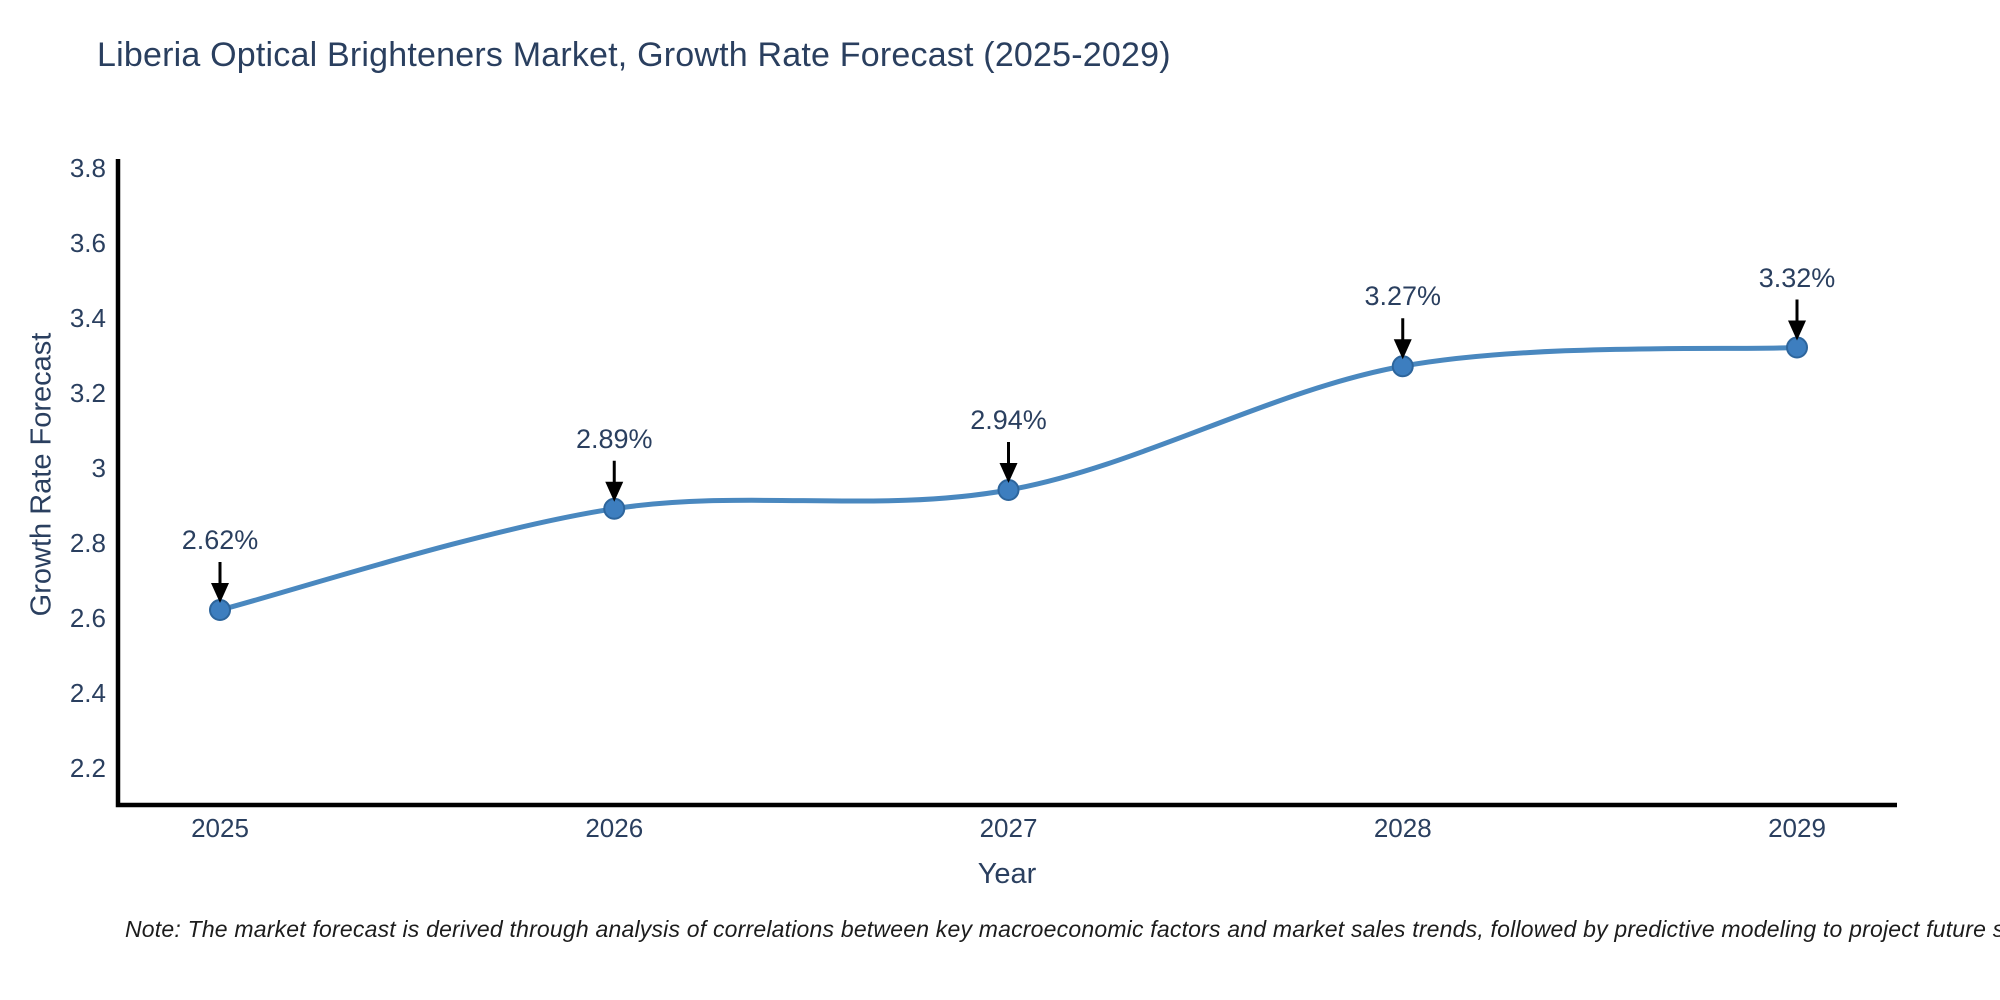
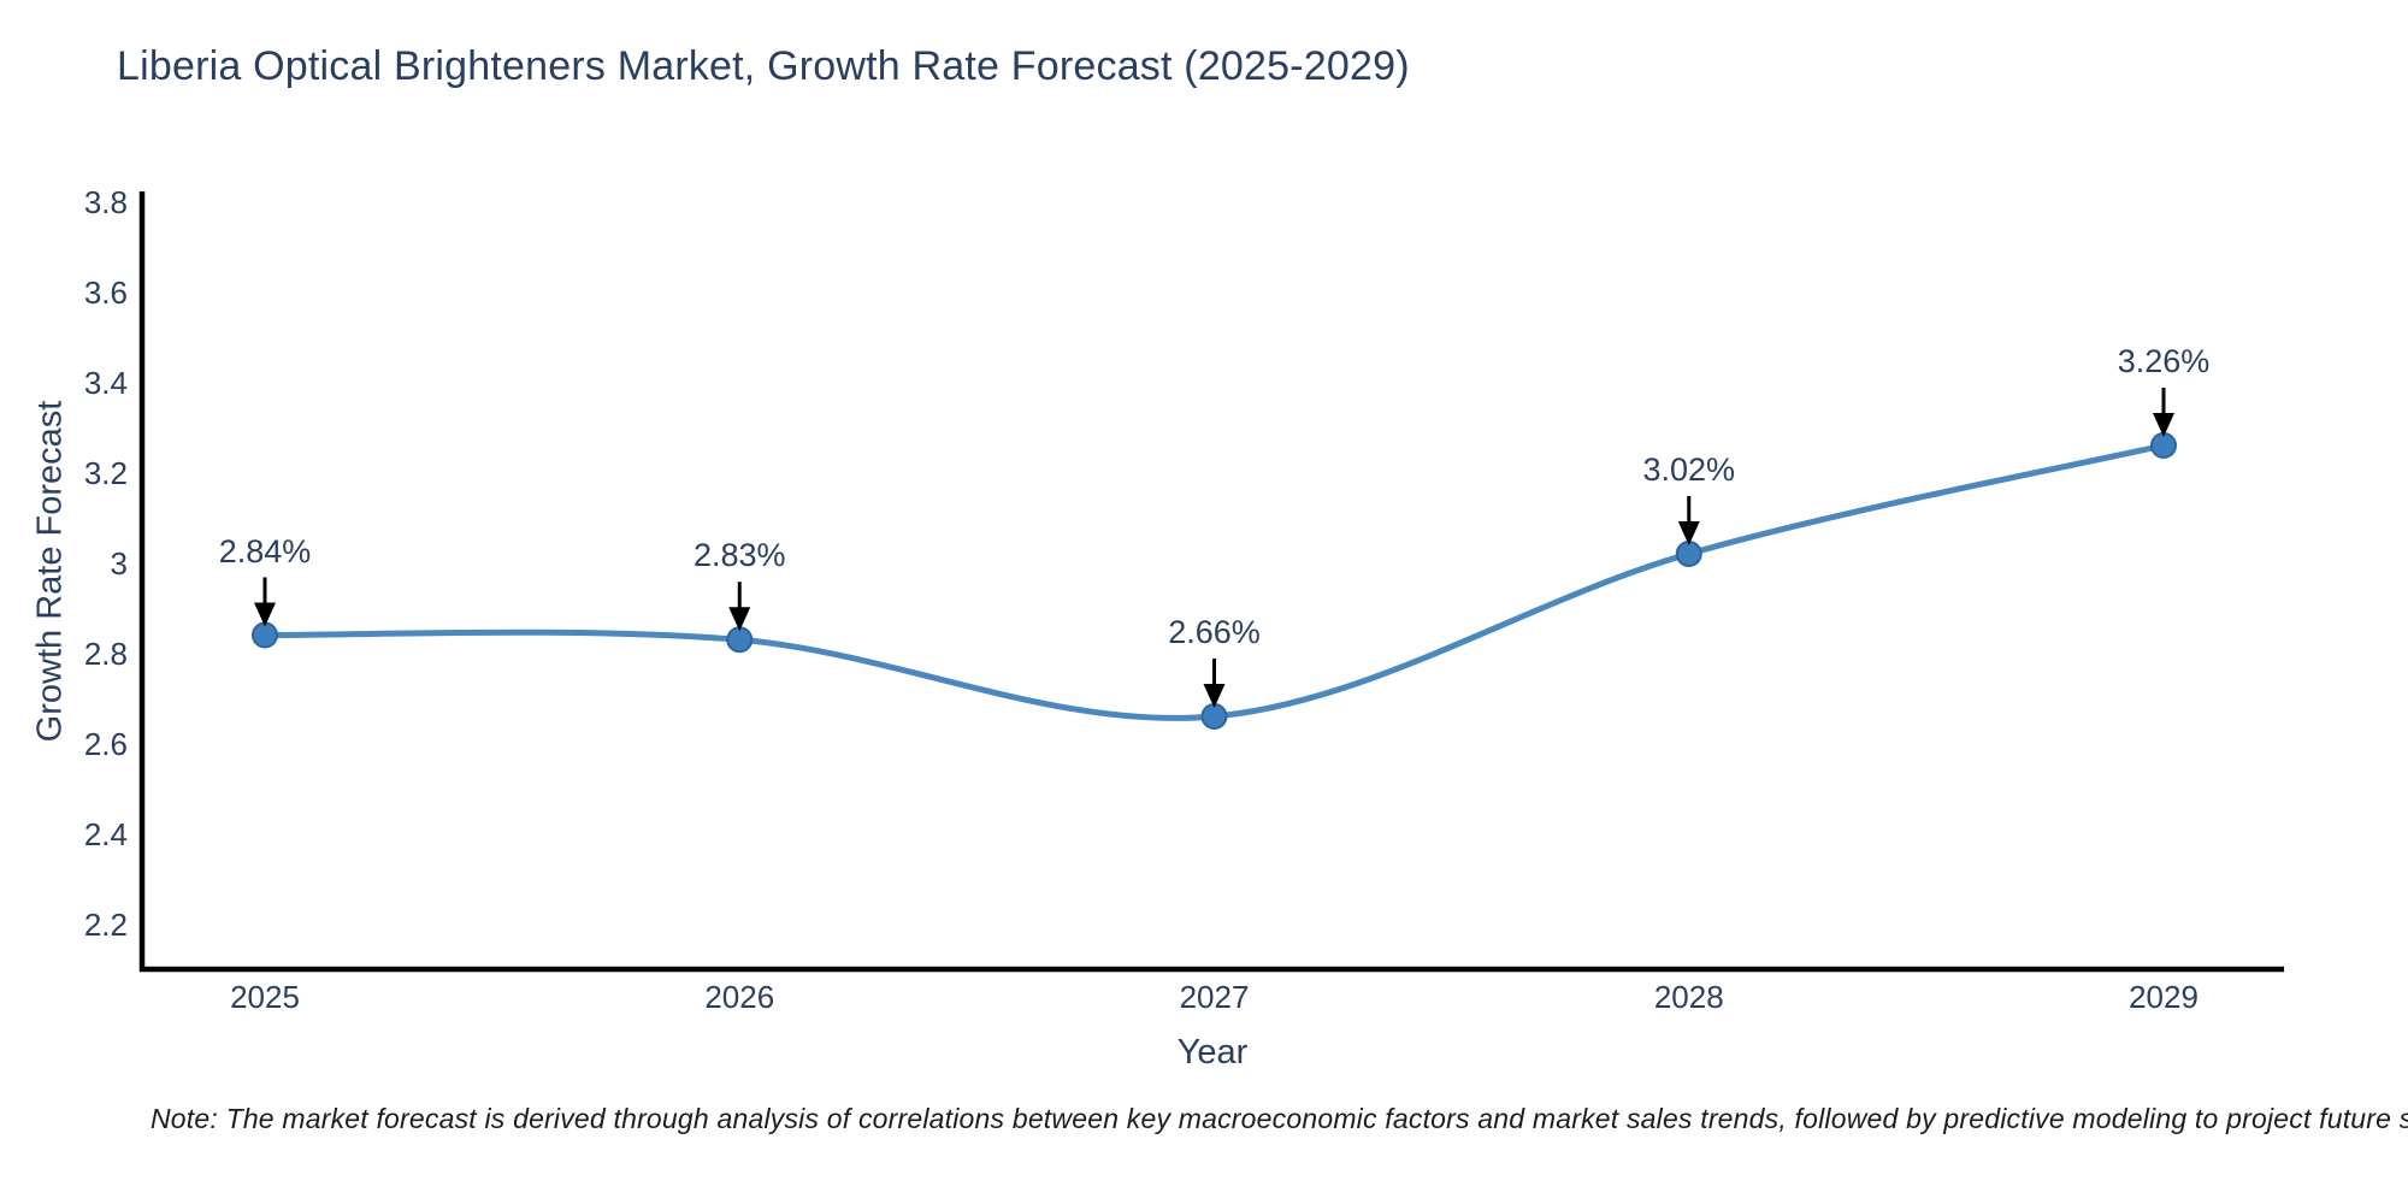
2025: 2.62% -> 2.84%
2026: 2.89% -> 2.83%
2027: 2.94% -> 2.66%
2028: 3.27% -> 3.02%
2029: 3.32% -> 3.26%
